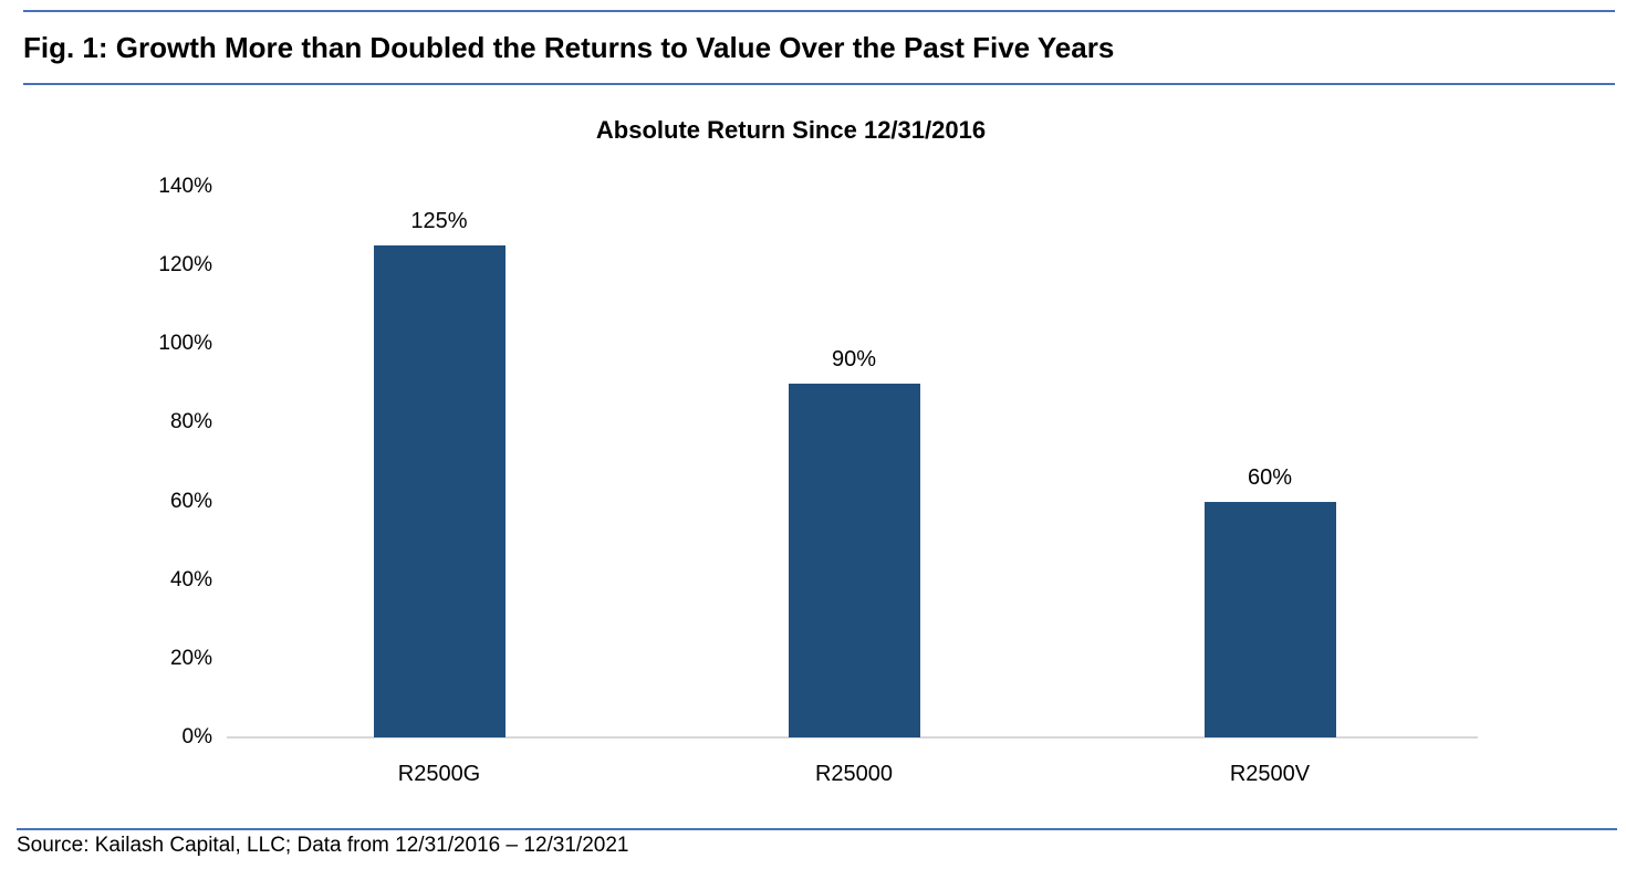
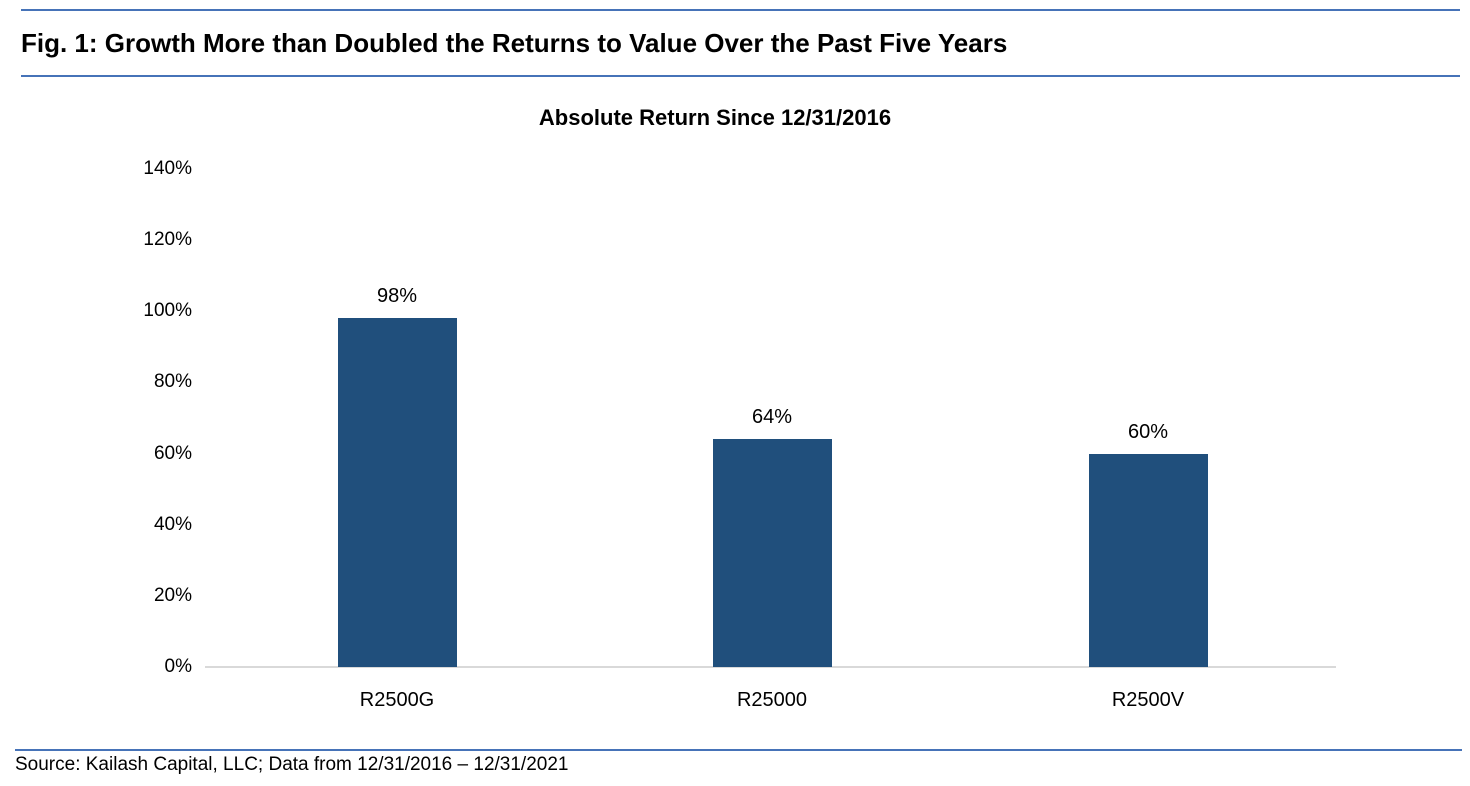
R2500G: 125% -> 98%
R25000: 90% -> 64%
